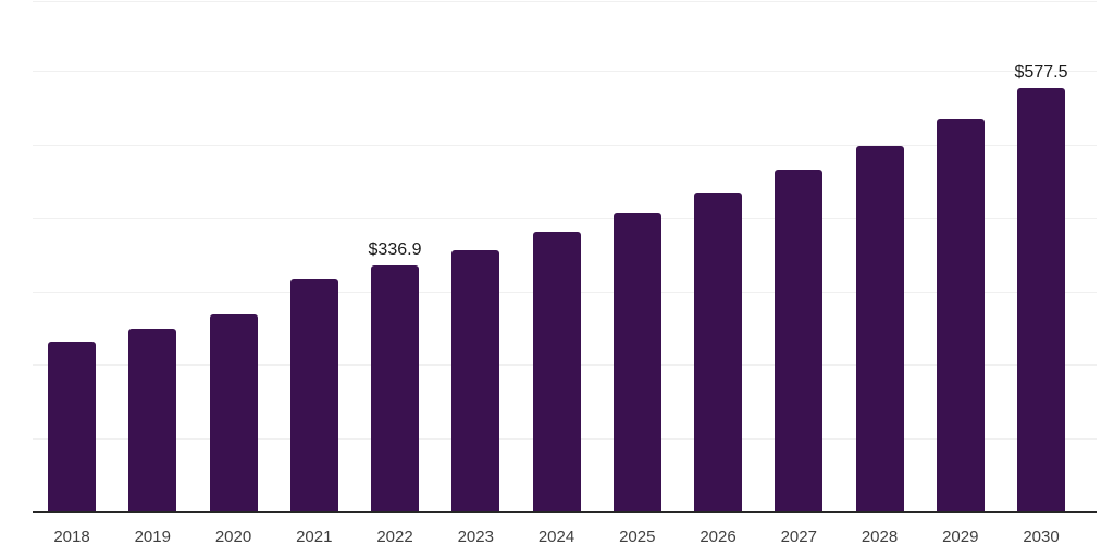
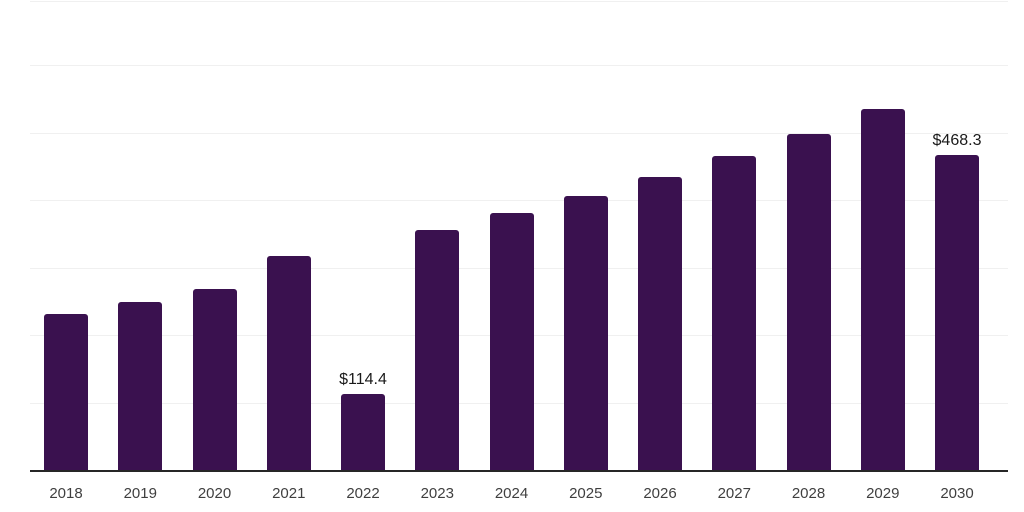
2022: $336.9 -> $114.4
2030: $577.5 -> $468.3
